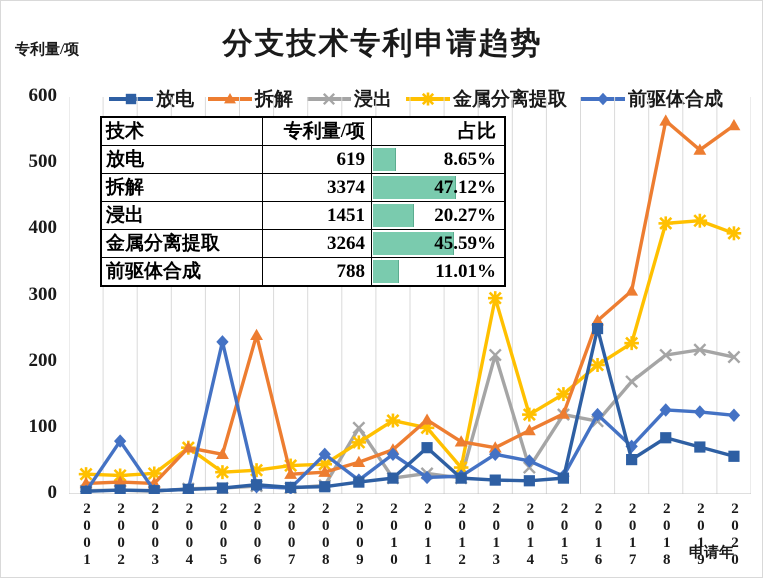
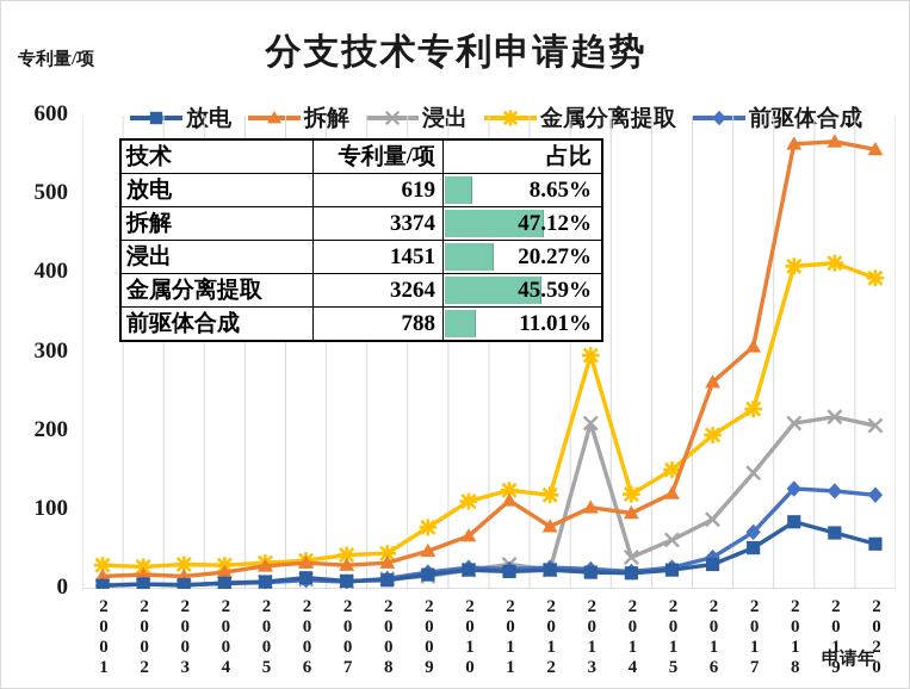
前驱体合成/2002: 80 -> 10
拆解/2004: 70 -> 20
金属分离提取/2004: 70 -> 30
拆解/2005: 60 -> 30
前驱体合成/2005: 230 -> 10
拆解/2006: 240 -> 30
前驱体合成/2008: 60 -> 10
浸出/2009: 100 -> 20
前驱体合成/2010: 60 -> 30
放电/2011: 70 -> 20
金属分离提取/2011: 100 -> 120
金属分离提取/2012: 40 -> 120
拆解/2013: 70 -> 100
前驱体合成/2013: 60 -> 20
前驱体合成/2014: 50 -> 20
浸出/2015: 120 -> 60
放电/2016: 250 -> 30
浸出/2016: 110 -> 90
前驱体合成/2016: 120 -> 40
浸出/2017: 170 -> 150
拆解/2019: 520 -> 570
